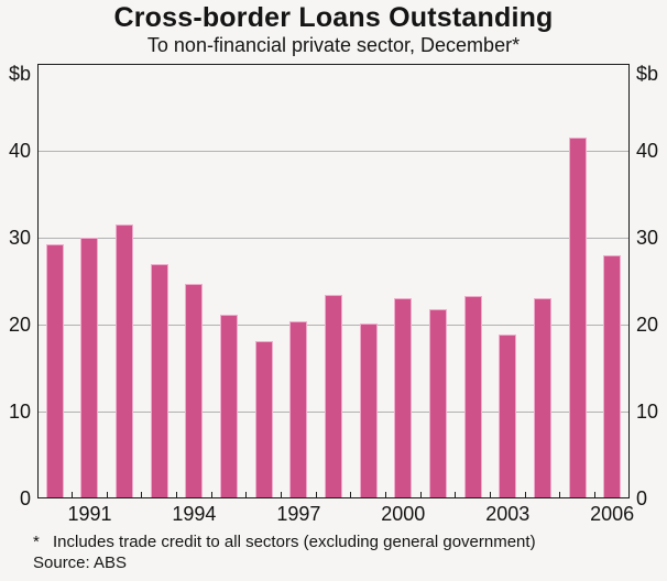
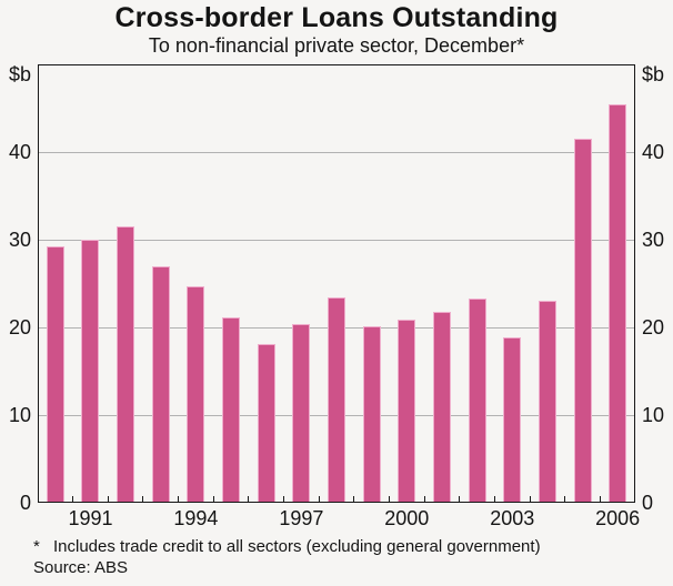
2000: 23 -> 21
2006: 28 -> 46
